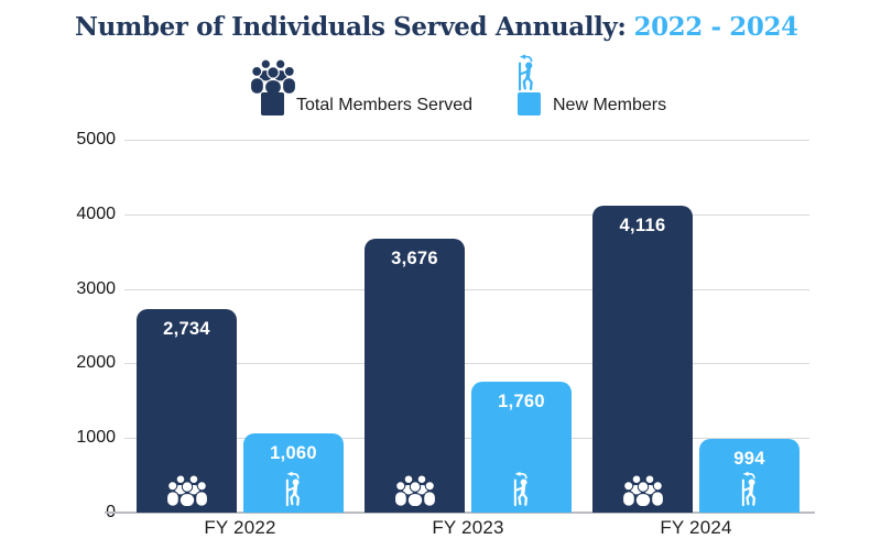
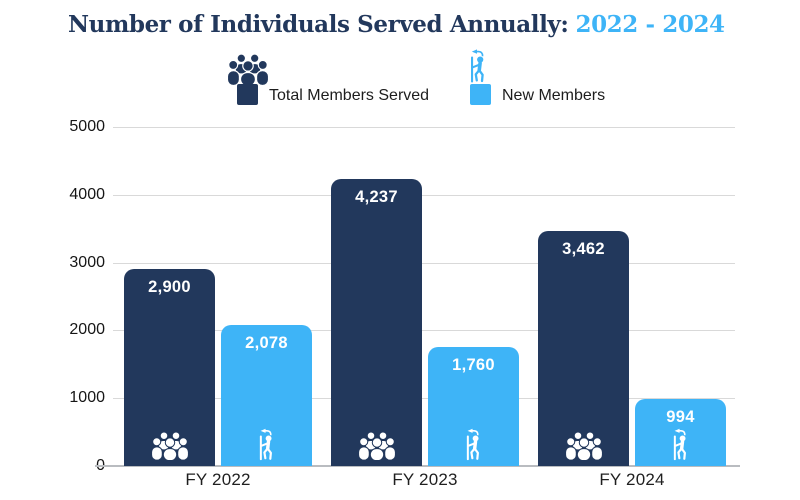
Total Members Served/FY 2022: 2,734 -> 2,900
New Members/FY 2022: 1,060 -> 2,078
Total Members Served/FY 2023: 3,676 -> 4,237
Total Members Served/FY 2024: 4,116 -> 3,462
